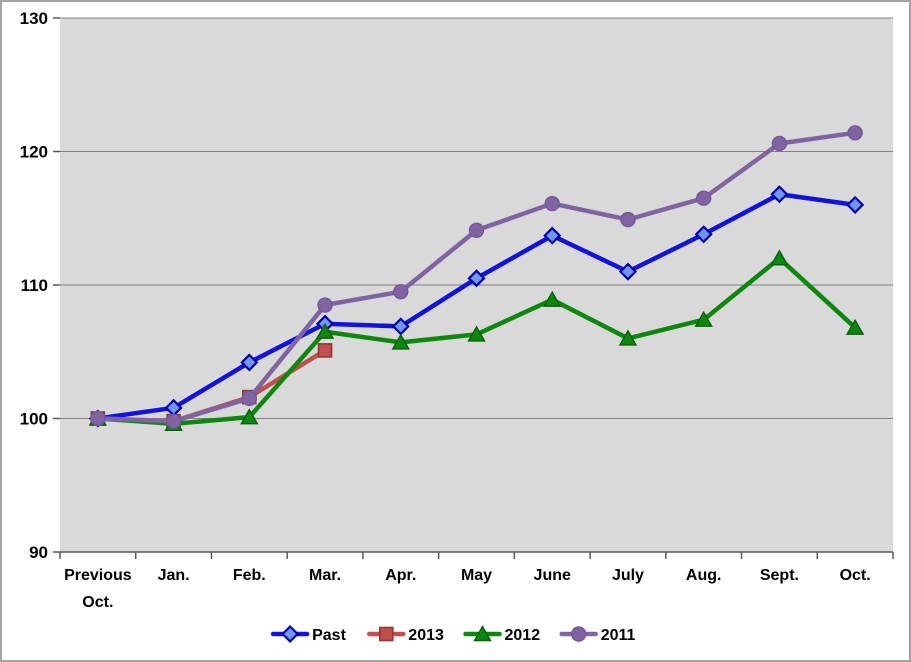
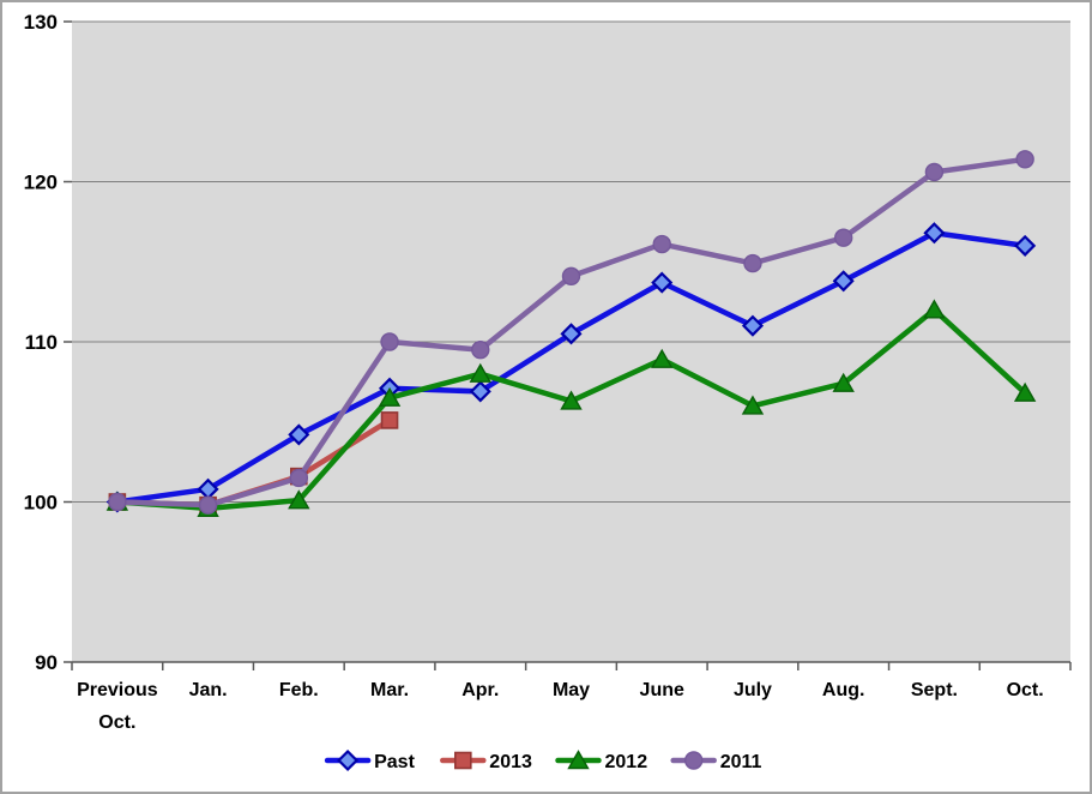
2011/Mar.: 108.5 -> 110.0
2012/Apr.: 105.7 -> 108.0
